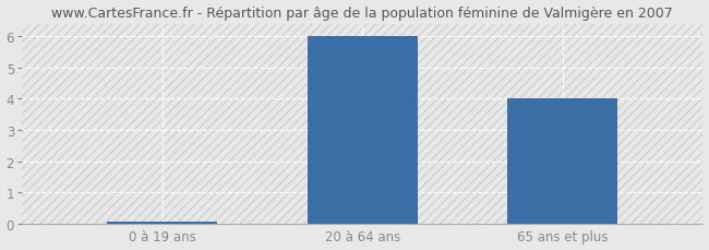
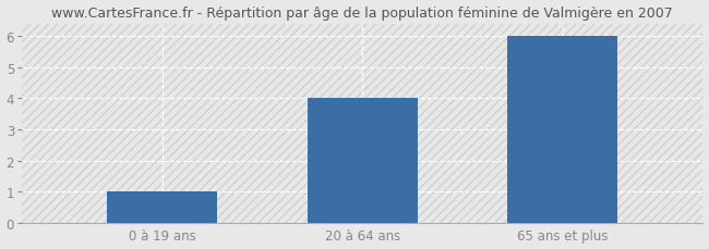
0 à 19 ans: 0.05 -> 1.00
20 à 64 ans: 6.00 -> 4.00
65 ans et plus: 4.00 -> 6.00
